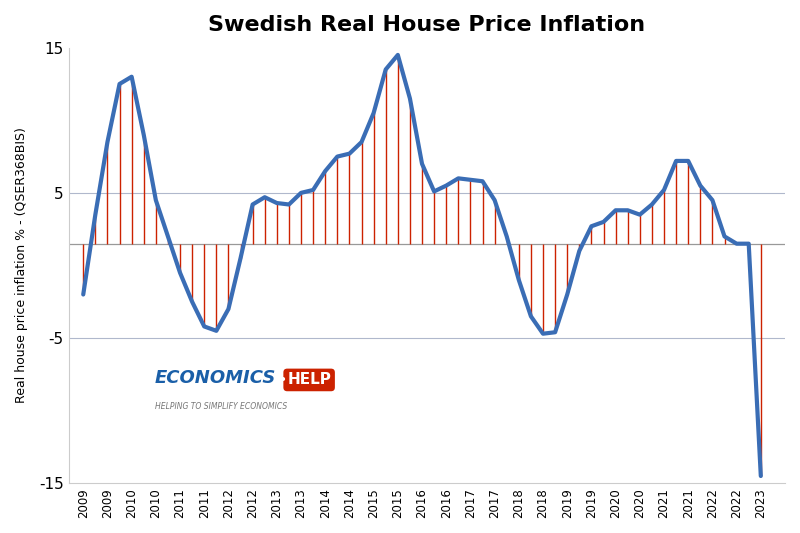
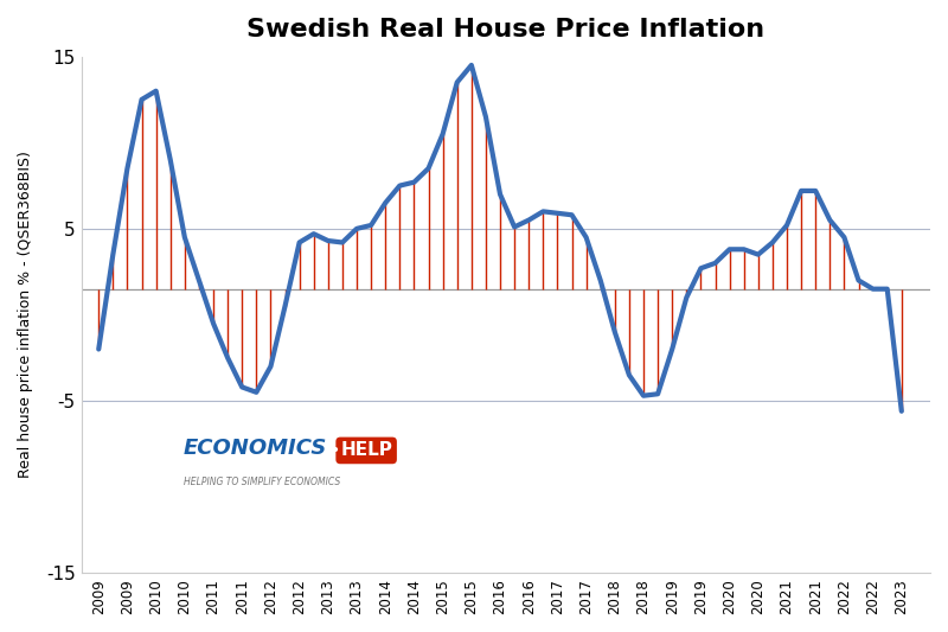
2023: -14.5 -> -5.6
